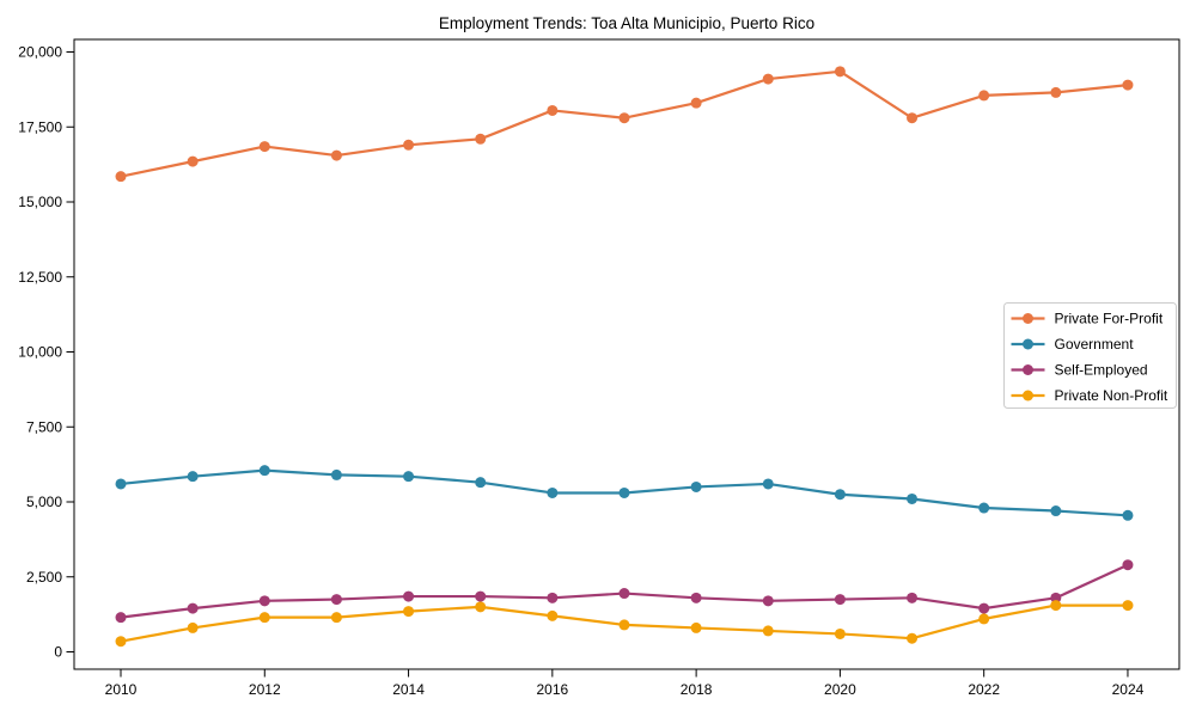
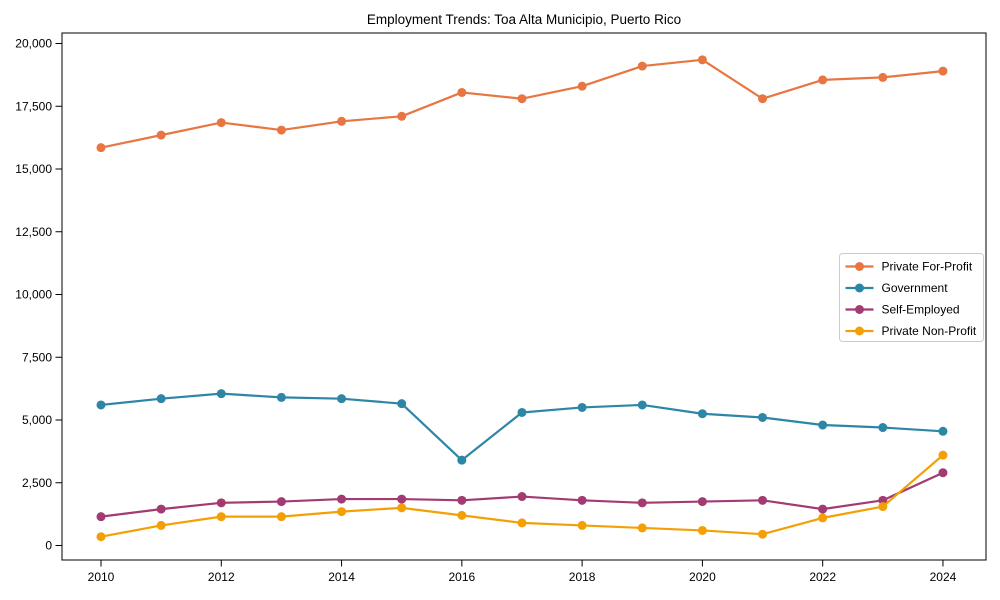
Government/2016: 5300 -> 3400
Private Non-Profit/2024: 1600 -> 3600
